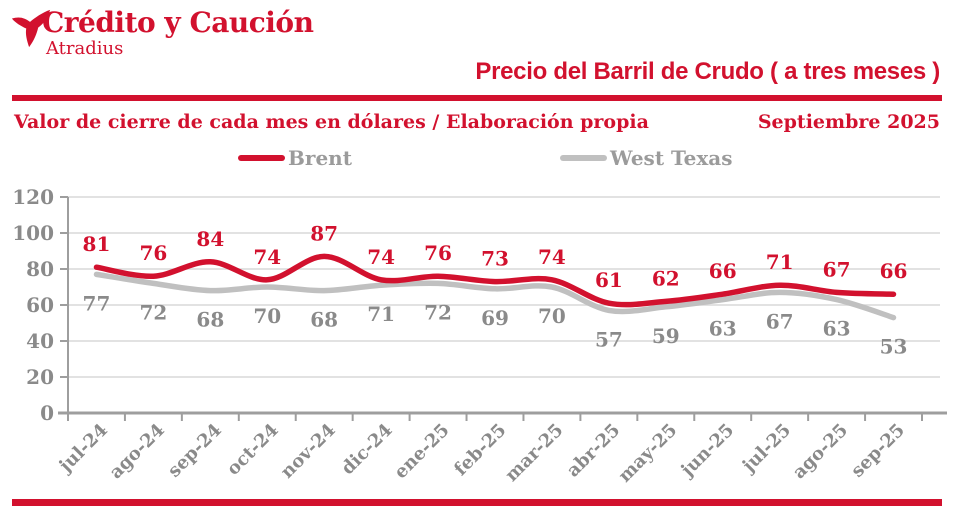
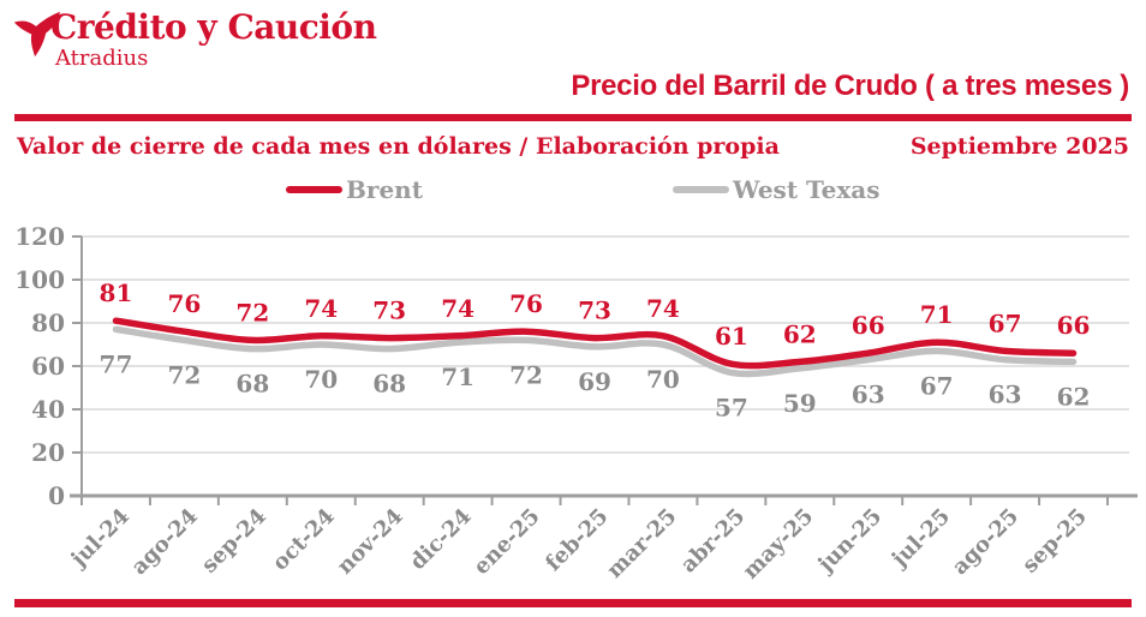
Brent/sep-24: 84 -> 72
Brent/nov-24: 87 -> 73
West Texas/sep-25: 53 -> 62
